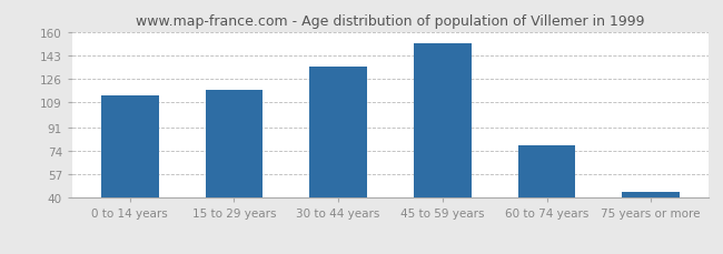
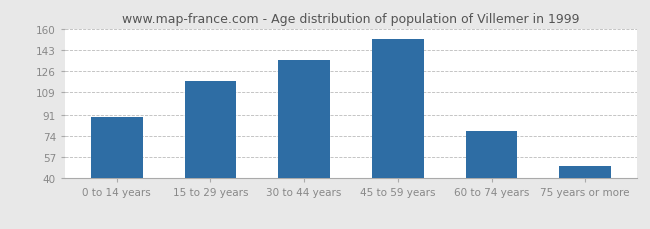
0 to 14 years: 114 -> 89
75 years or more: 44 -> 50
